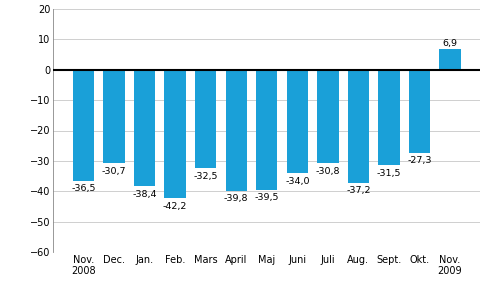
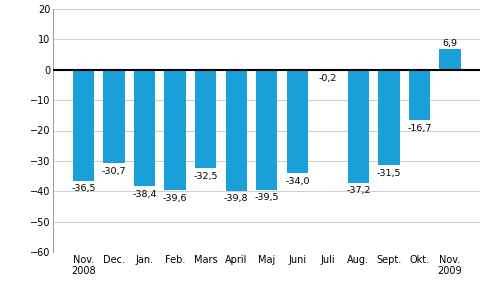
Feb.: -42,2 -> -39,6
Juli: -30,8 -> -0,2
Okt.: -27,3 -> -16,7
